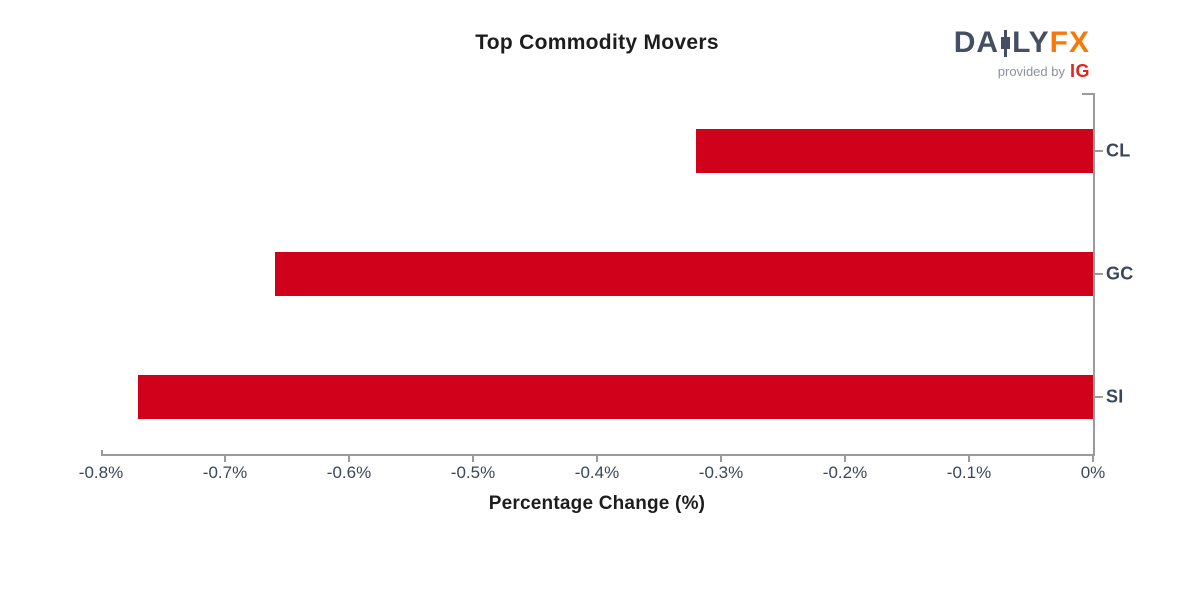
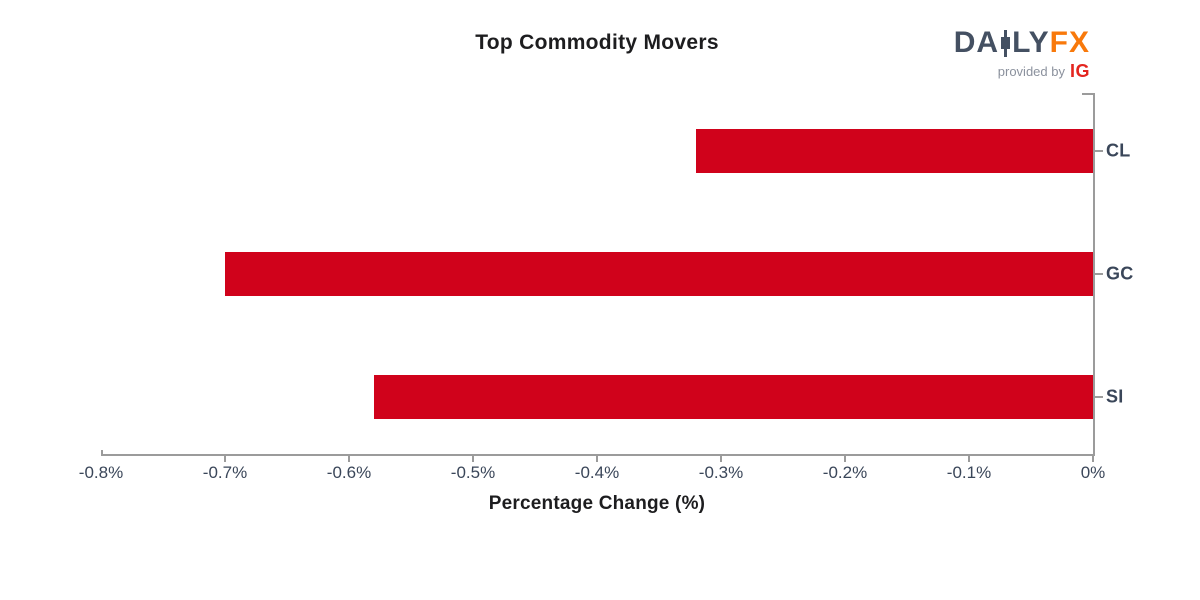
GC: -0.66% -> -0.70%
SI: -0.77% -> -0.58%
